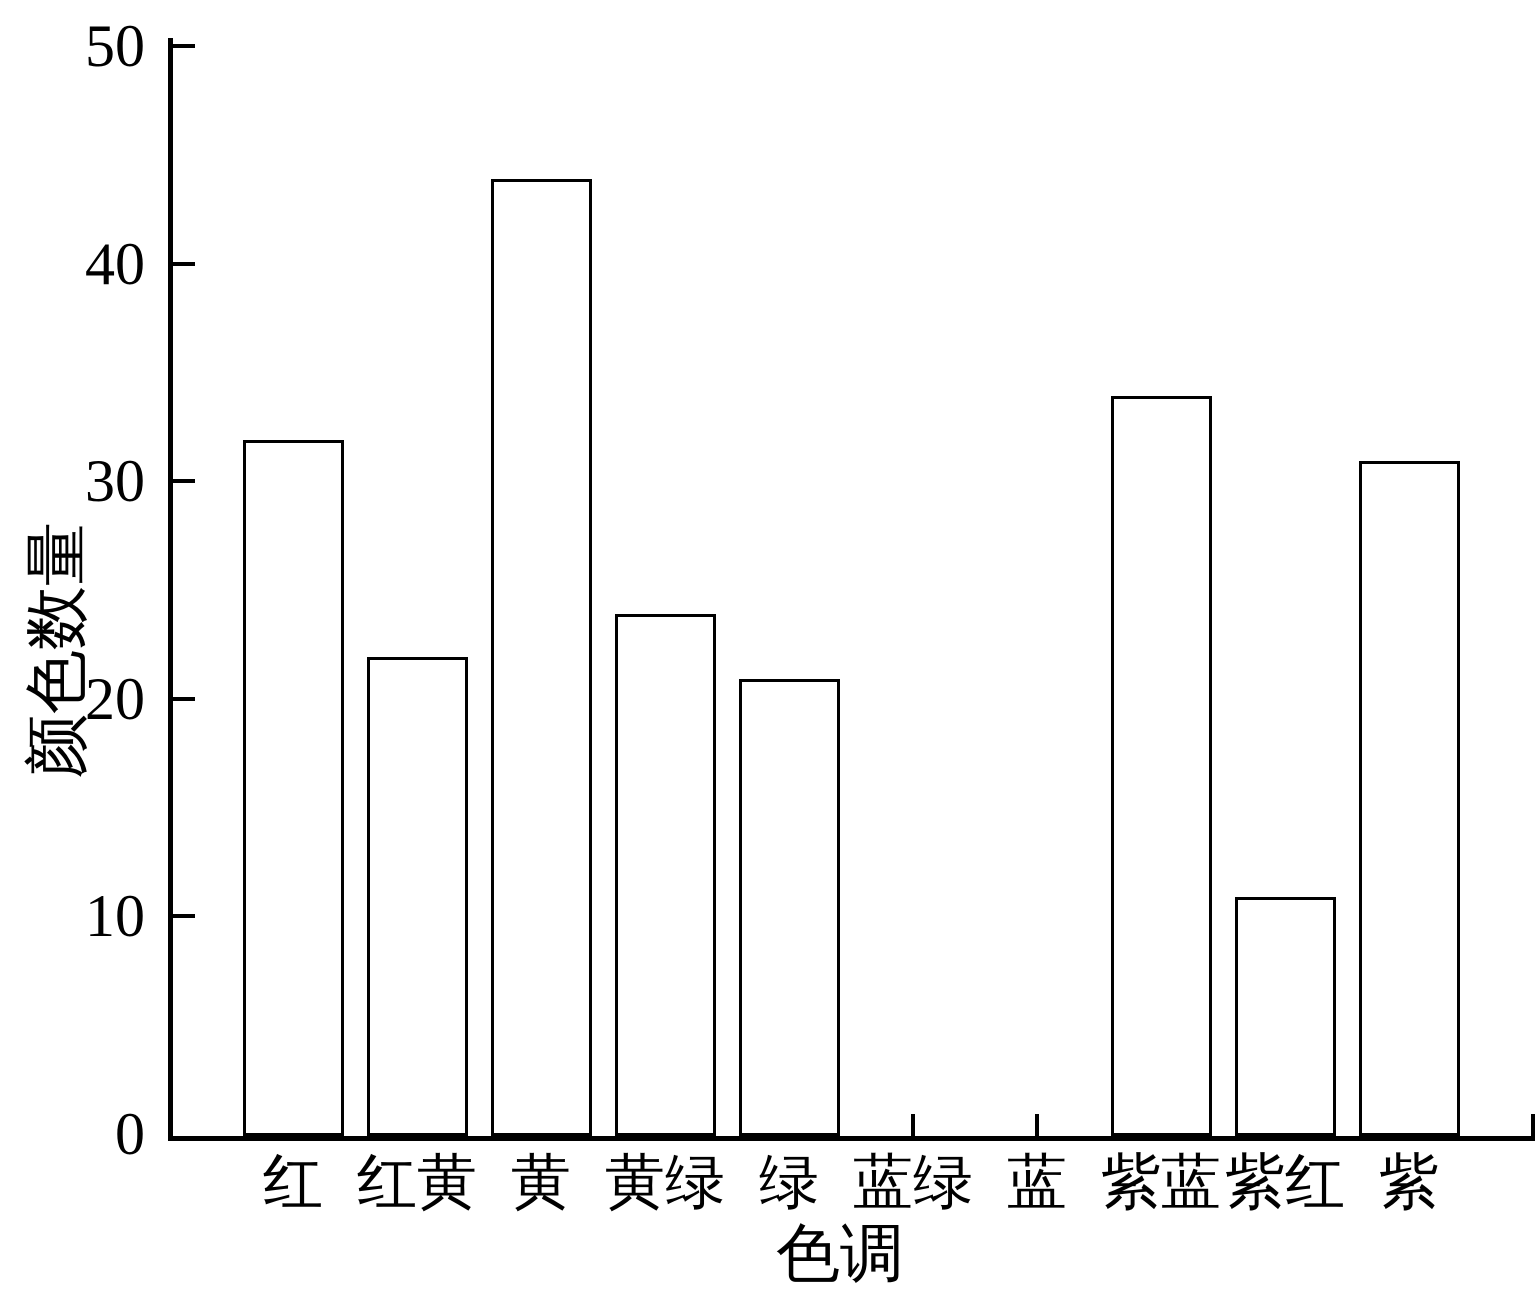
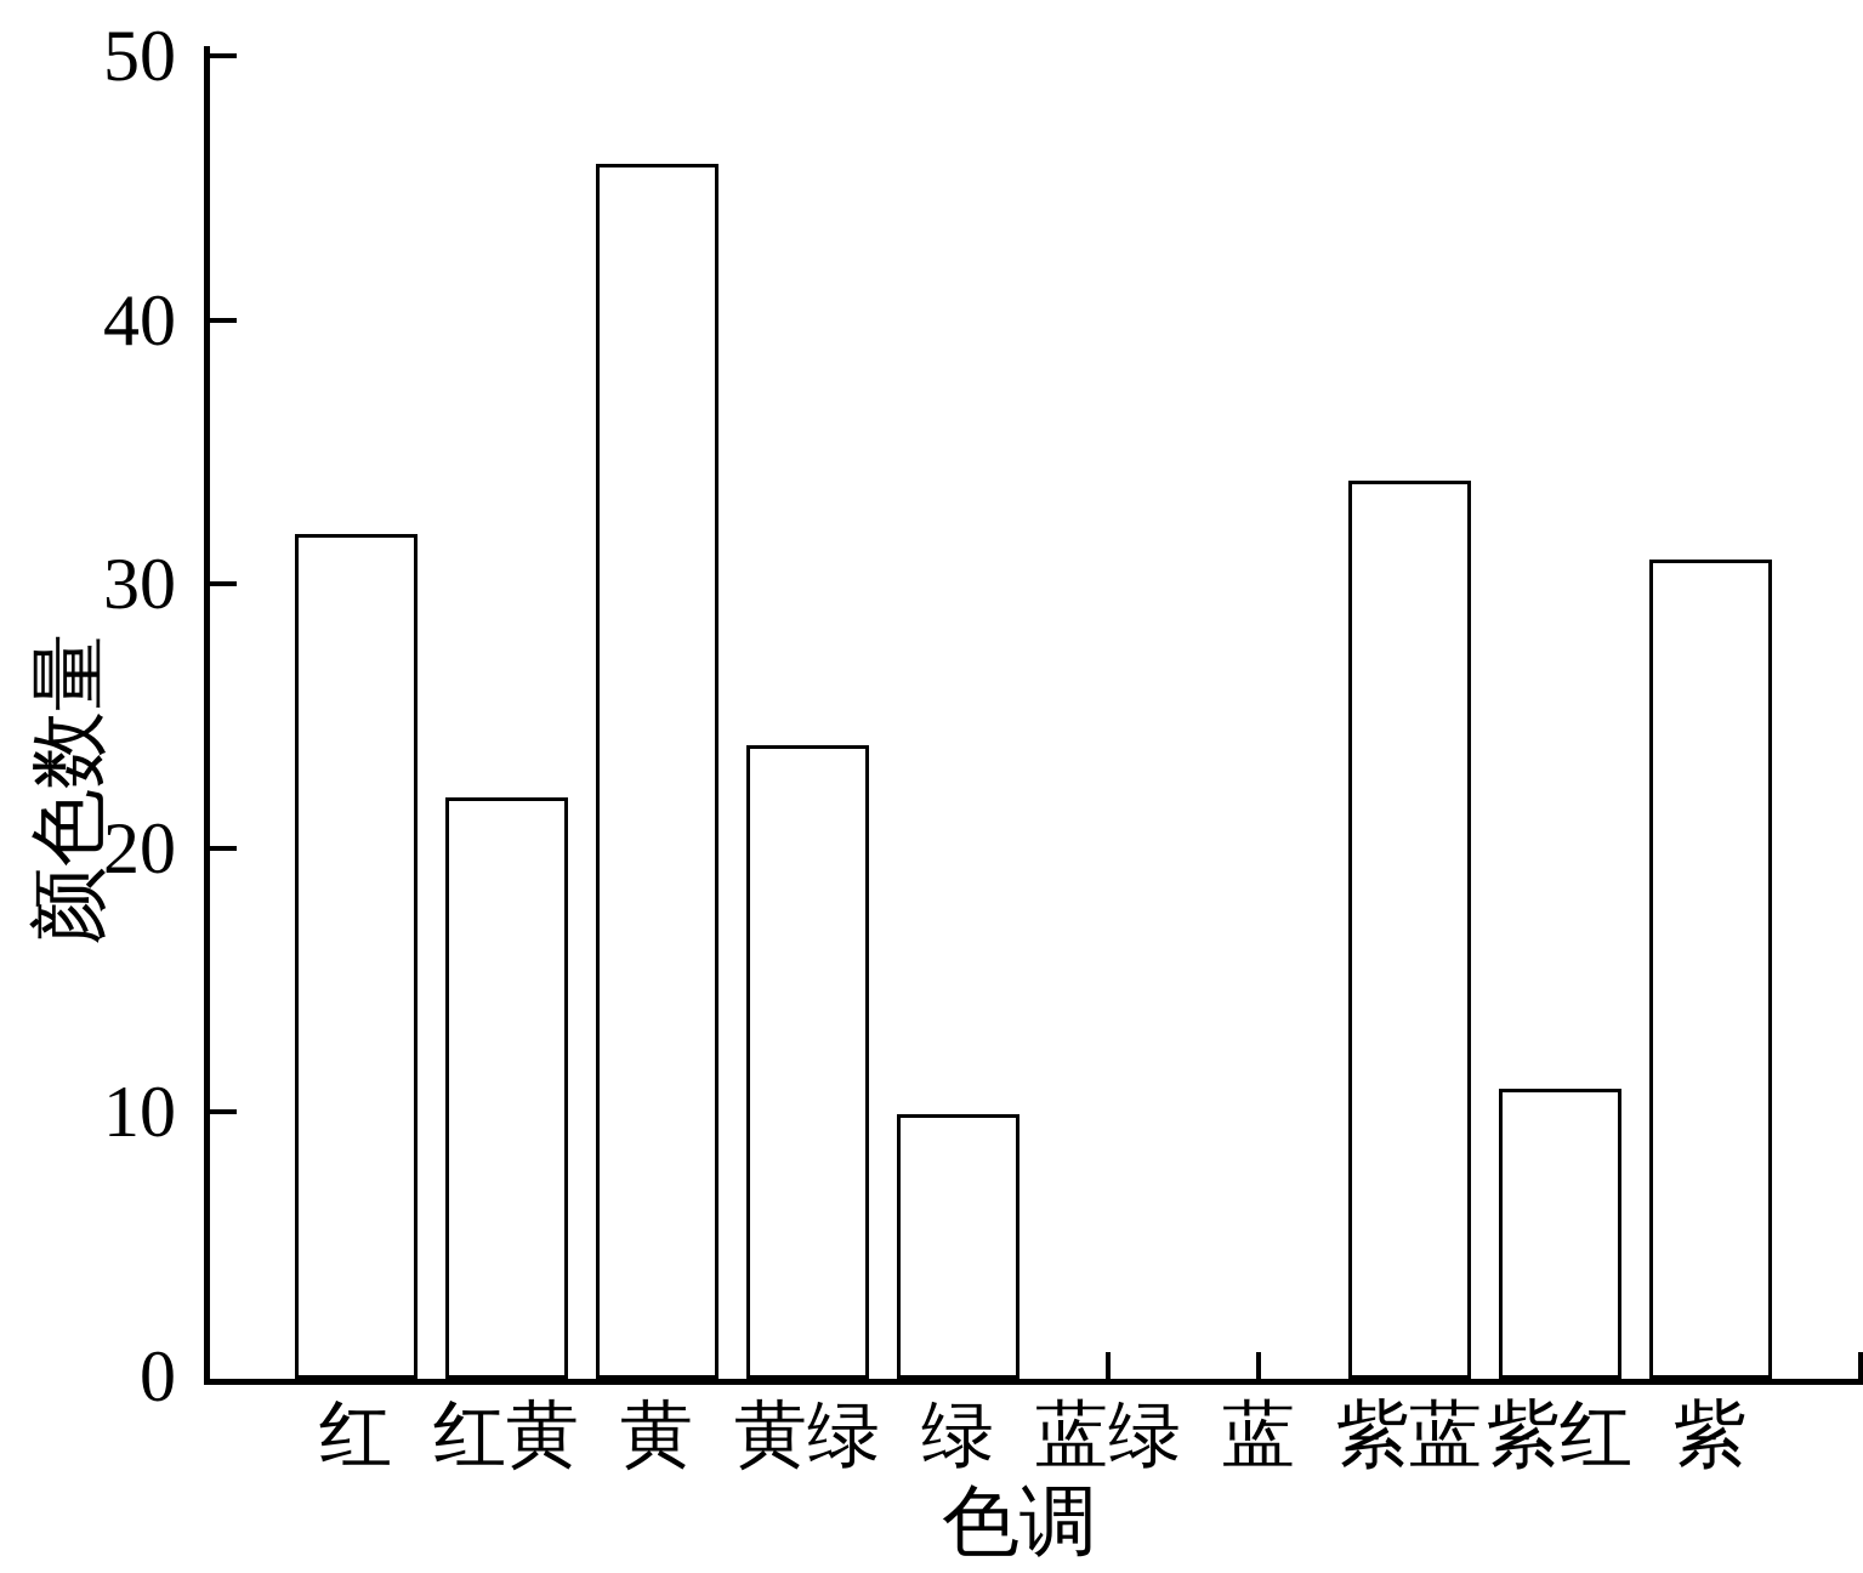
黄: 44 -> 46
绿: 21 -> 10
